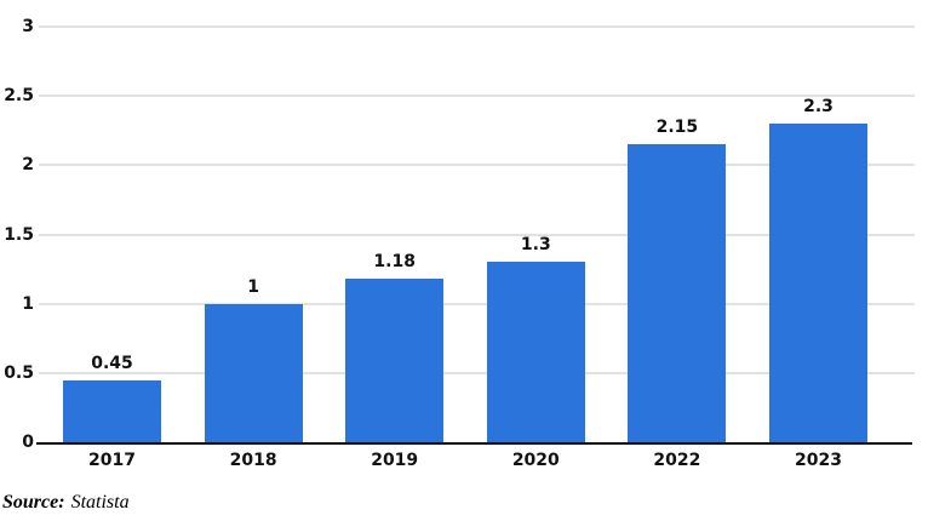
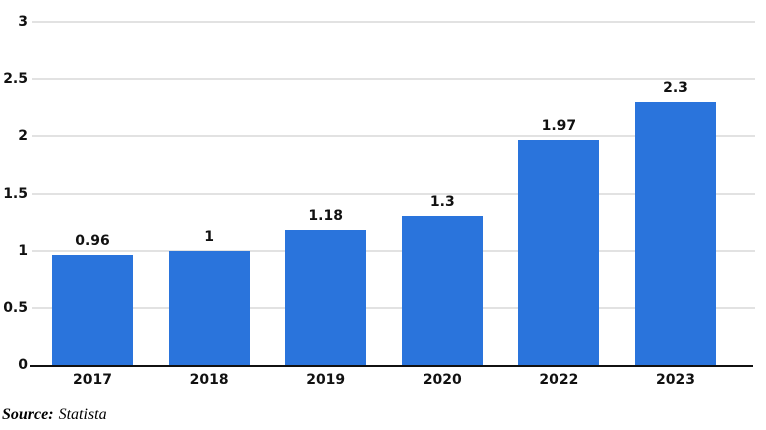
2017: 0.45 -> 0.96
2022: 2.15 -> 1.97
